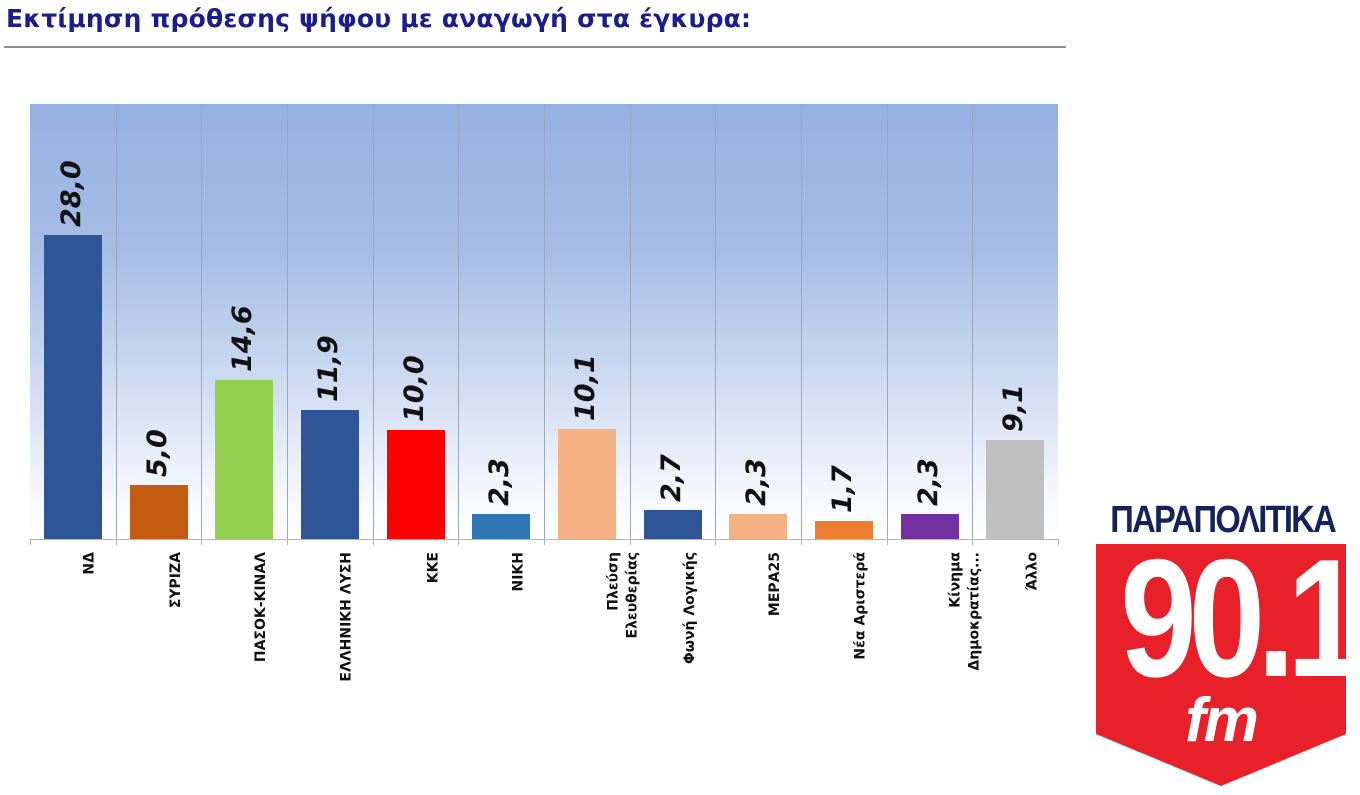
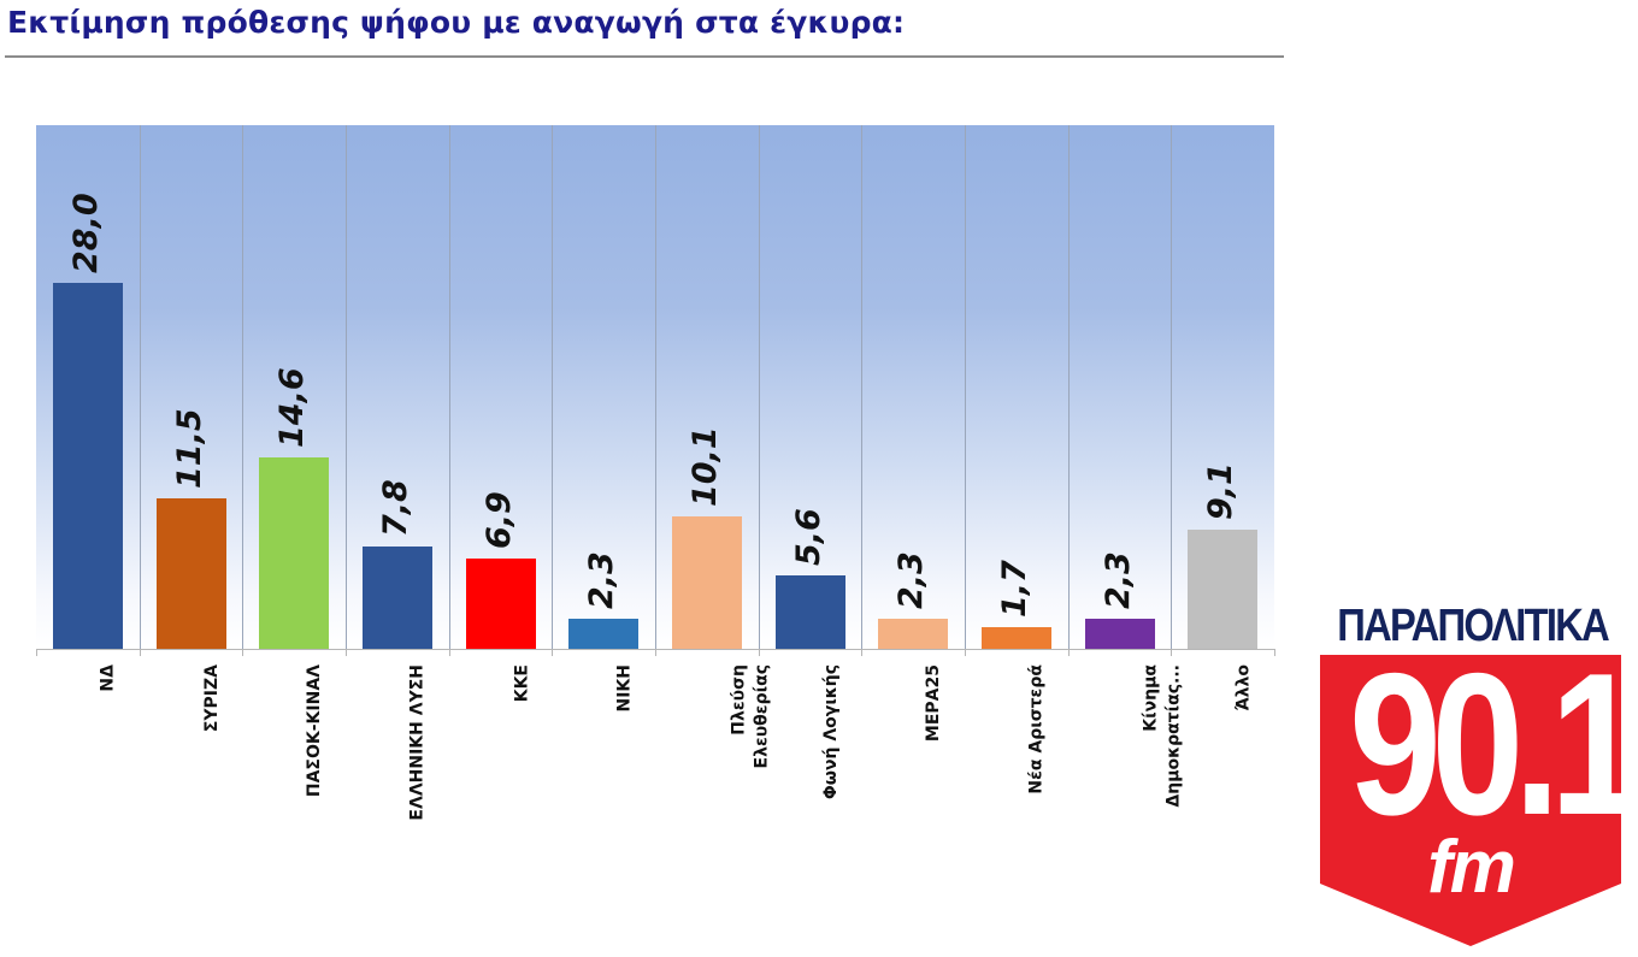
ΣΥΡΙΖΑ: 5,0 -> 11,5
ΕΛΛΗΝΙΚΗ ΛΥΣΗ: 11,9 -> 7,8
ΚΚΕ: 10,0 -> 6,9
Φωνή Λογικής: 2,7 -> 5,6
